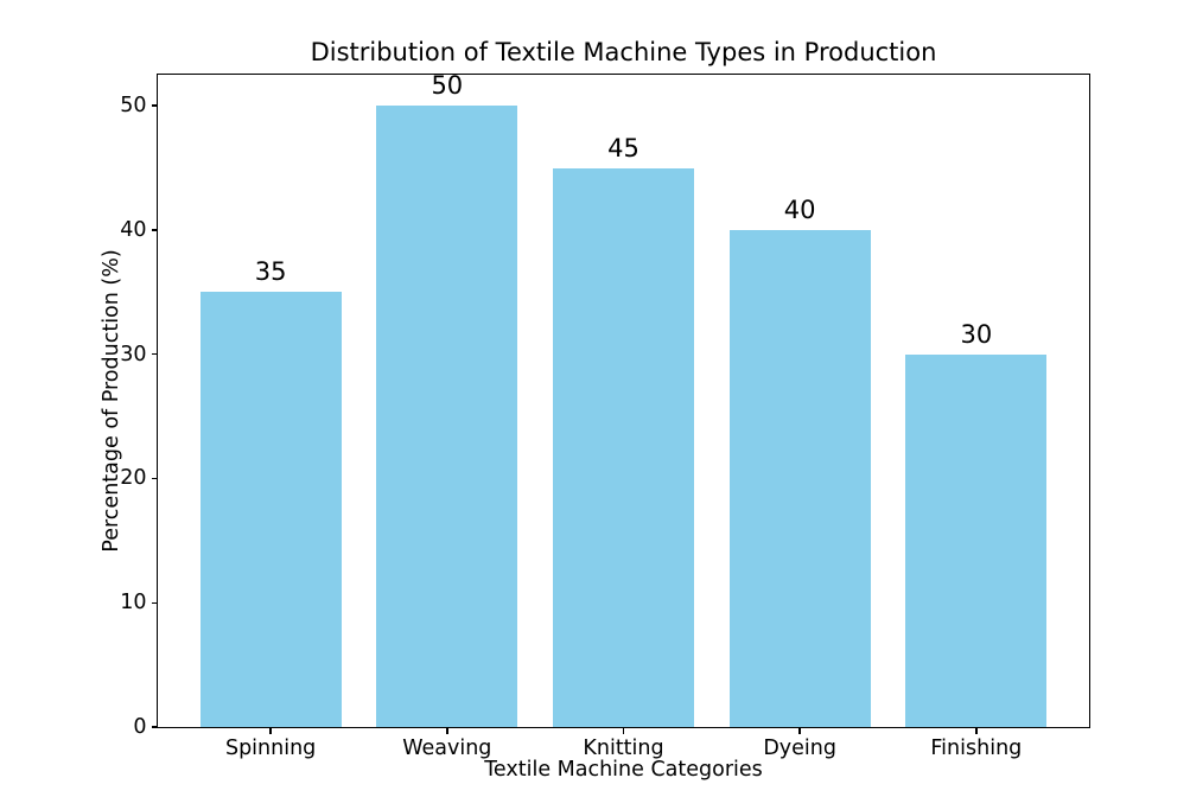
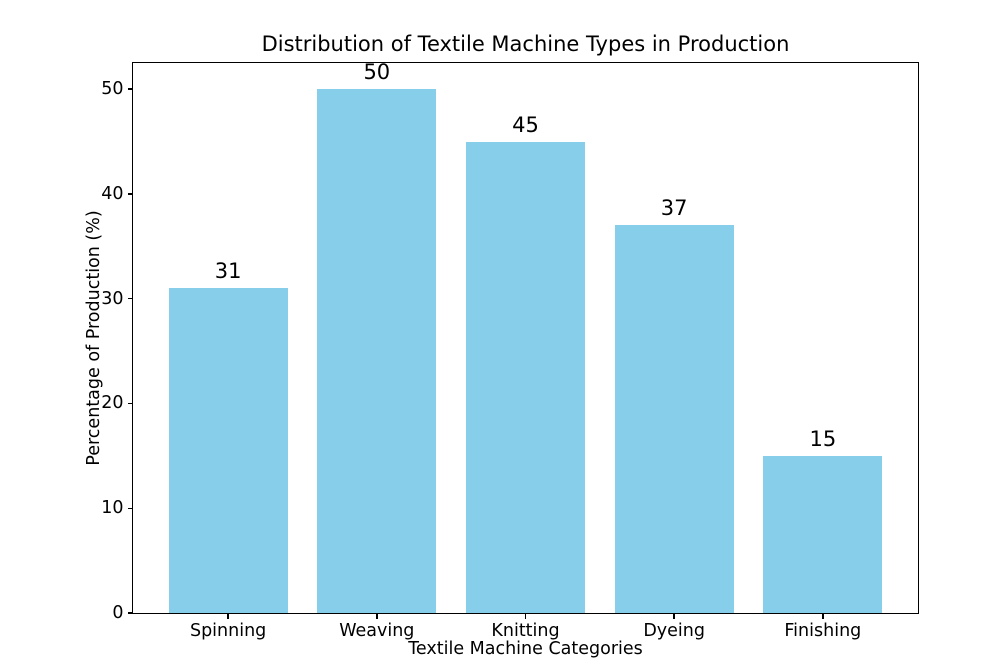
Spinning: 35 -> 31
Dyeing: 40 -> 37
Finishing: 30 -> 15
